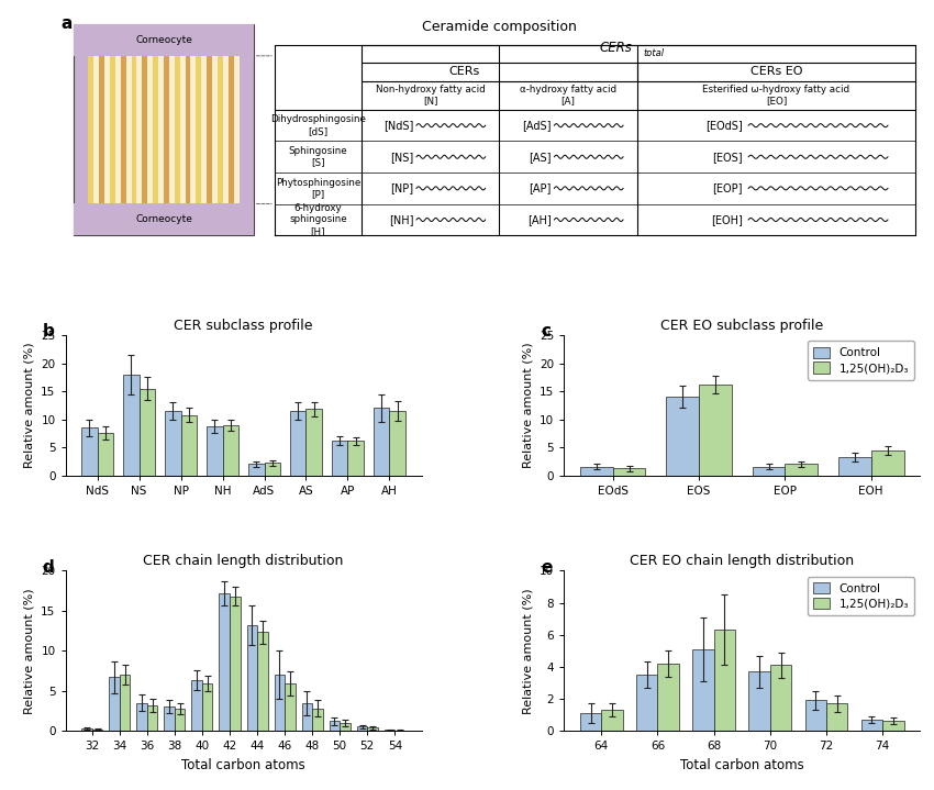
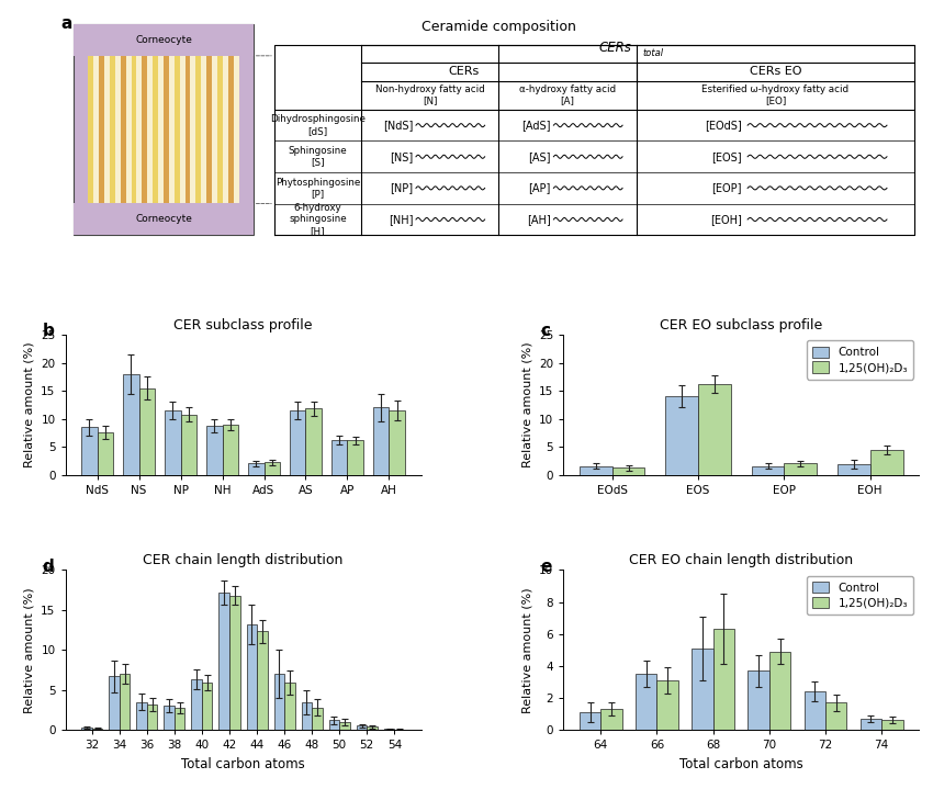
CER EO subclass profile/Control/EOH: 3.2 -> 1.8
CER EO chain length distribution/1,25(OH)₂D₃/66: 4.2 -> 3.1
CER EO chain length distribution/1,25(OH)₂D₃/70: 4.1 -> 4.9
CER EO chain length distribution/Control/72: 1.9 -> 2.4
